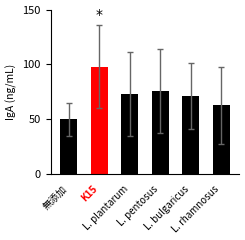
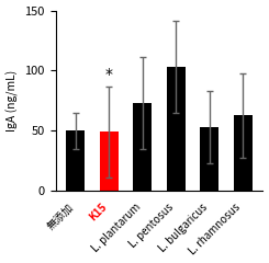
K15: 98 -> 49
L. pentosus: 76 -> 103
L. bulgaricus: 71 -> 53
